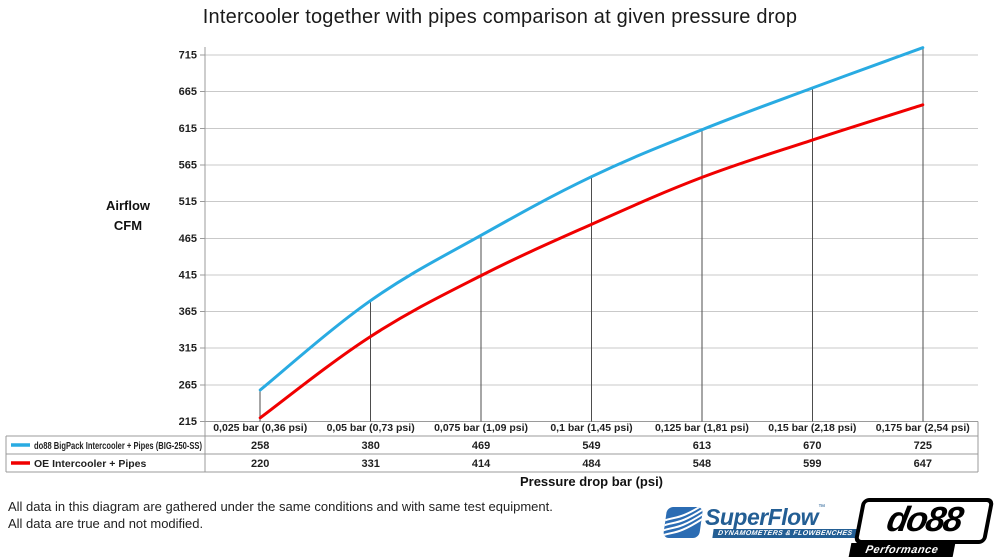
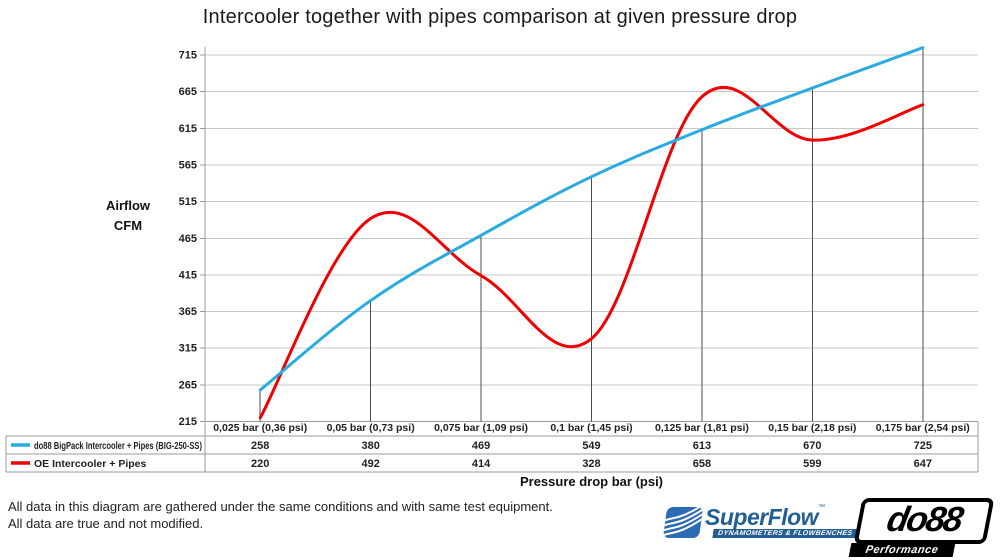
OE Intercooler + Pipes/0,05 bar (0,73 psi): 331 -> 492
OE Intercooler + Pipes/0,1 bar (1,45 psi): 484 -> 328
OE Intercooler + Pipes/0,125 bar (1,81 psi): 548 -> 658
